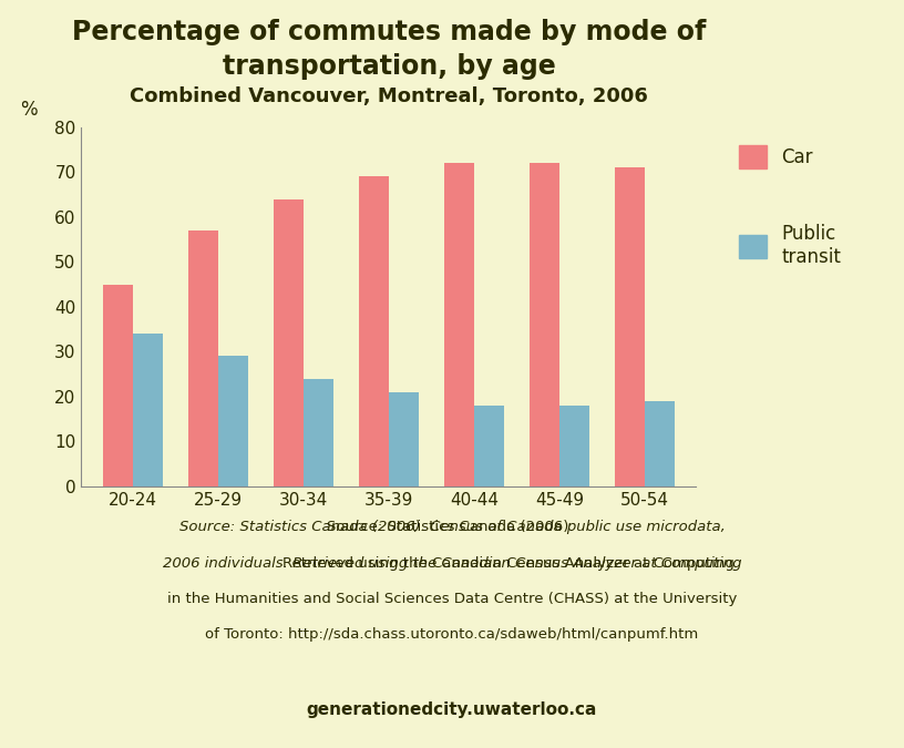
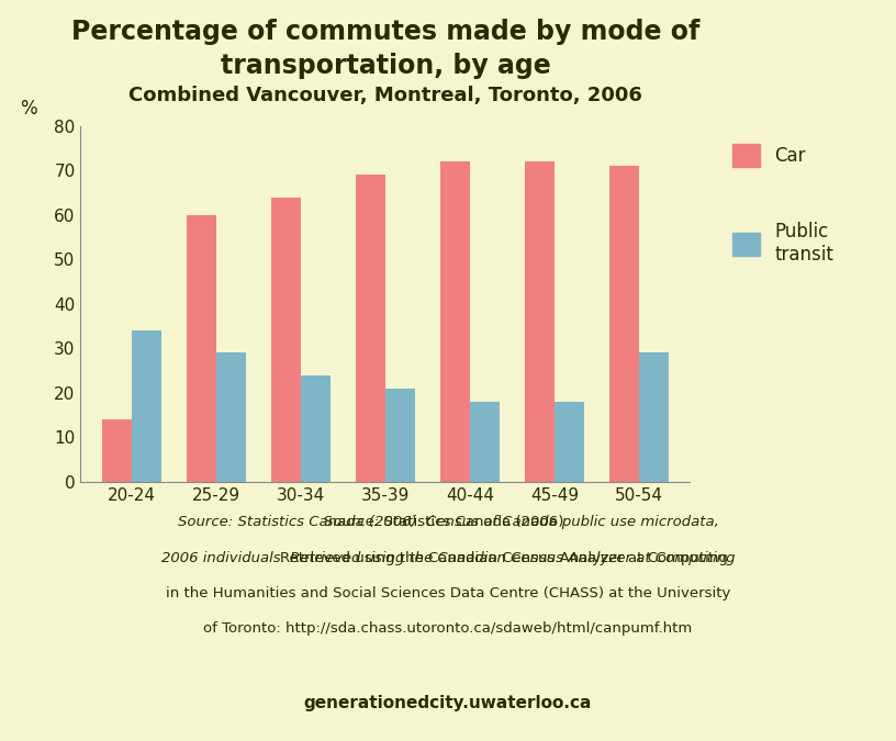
Car/20-24: 45 -> 14
Car/25-29: 57 -> 60
Public transit/50-54: 19 -> 29
